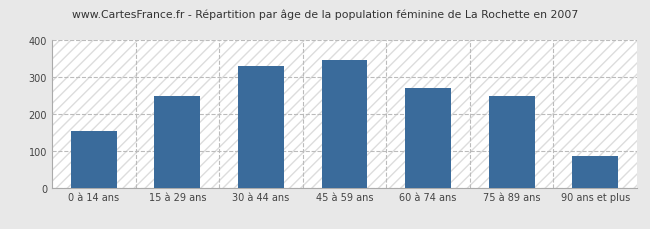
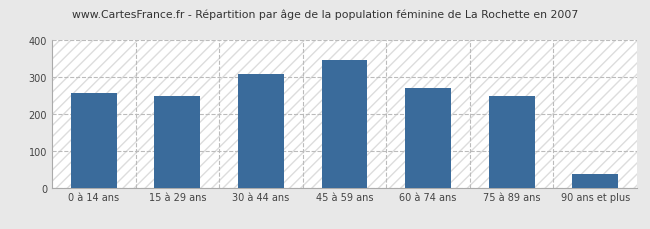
0 à 14 ans: 155 -> 257
30 à 44 ans: 330 -> 308
90 ans et plus: 85 -> 37
